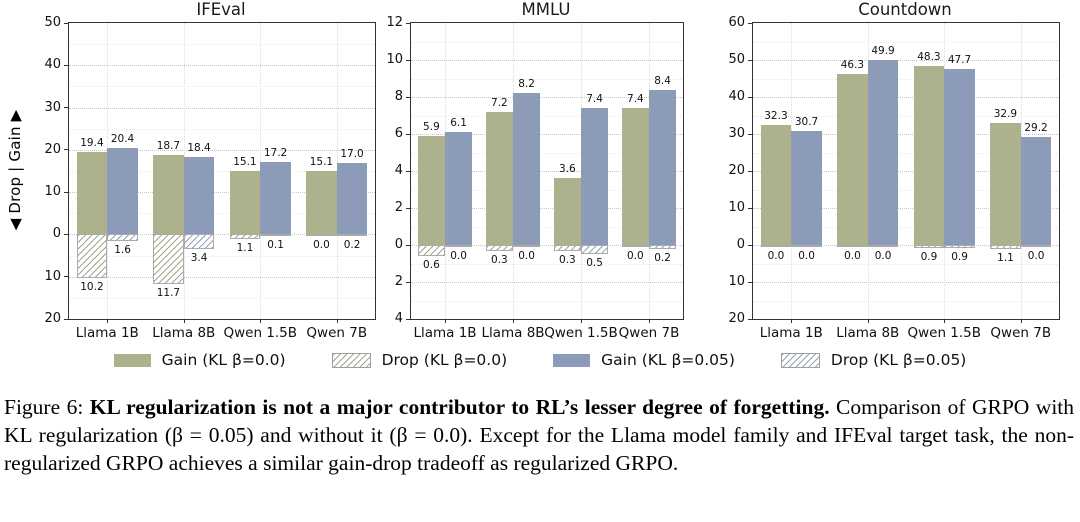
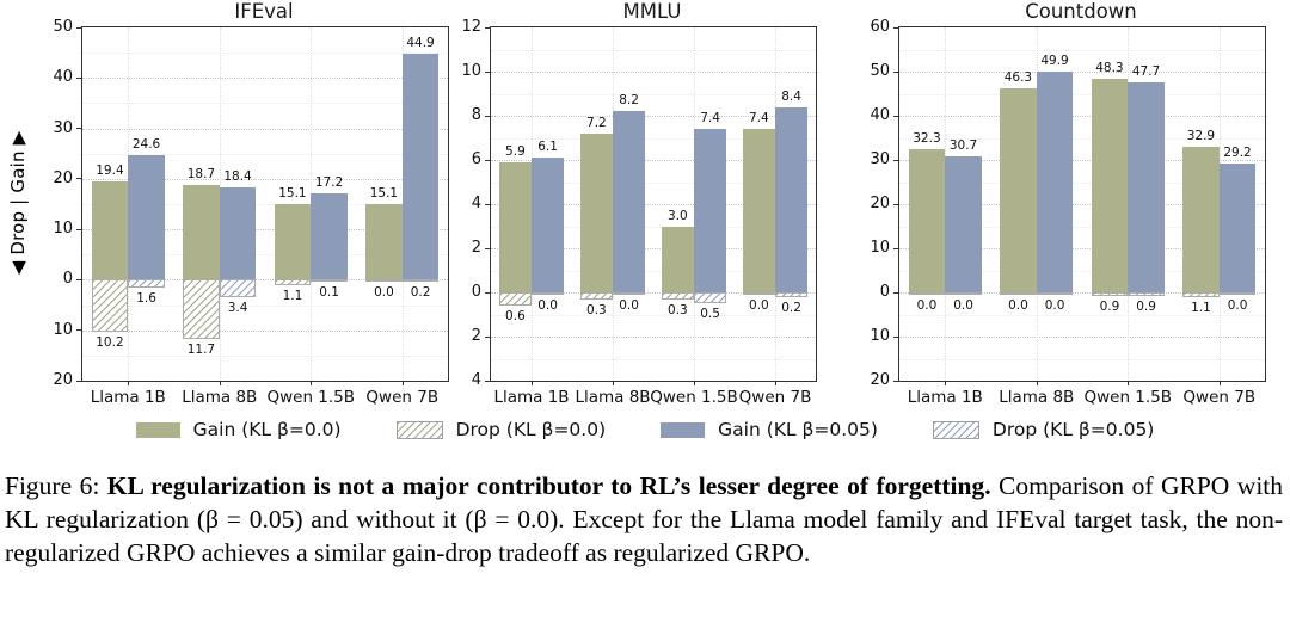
IFEval/Gain (KL β=0.05)/Llama 1B: 20.4 -> 24.6
IFEval/Gain (KL β=0.05)/Qwen 7B: 17.0 -> 44.9
MMLU/Gain (KL β=0.0)/Qwen 1.5B: 3.6 -> 3.0
